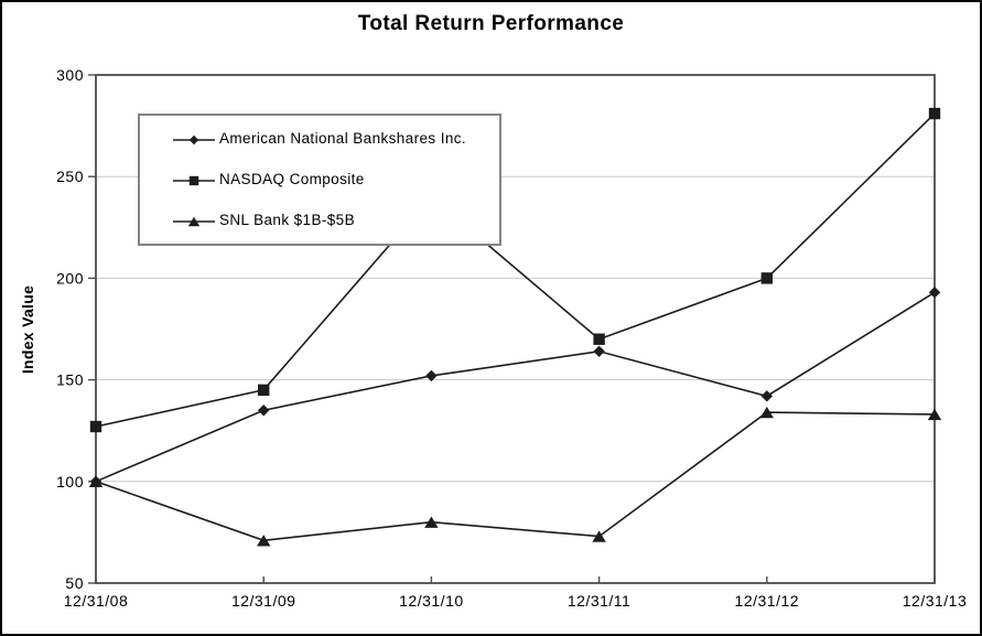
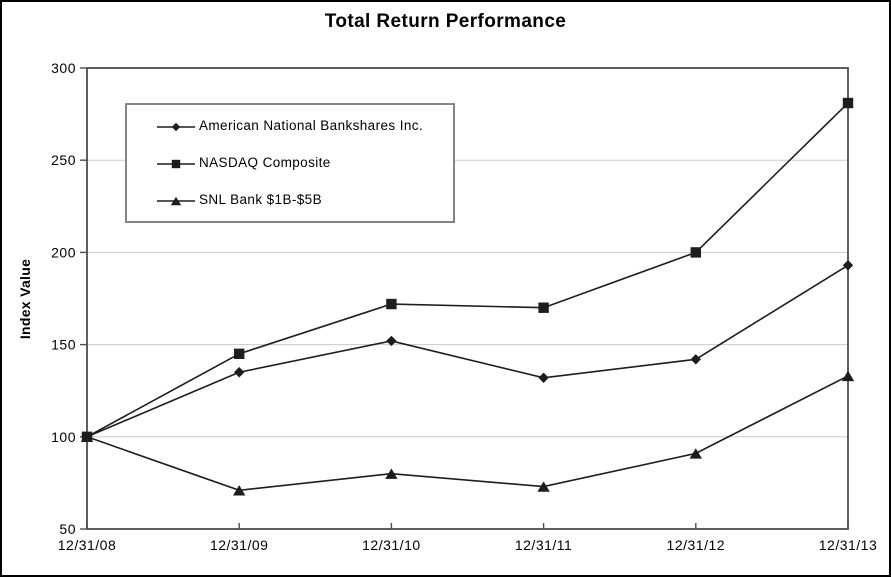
NASDAQ Composite/12/31/08: 127 -> 100
NASDAQ Composite/12/31/10: 240 -> 172
American National Bankshares Inc./12/31/11: 164 -> 132
SNL Bank $1B-$5B/12/31/12: 134 -> 91
